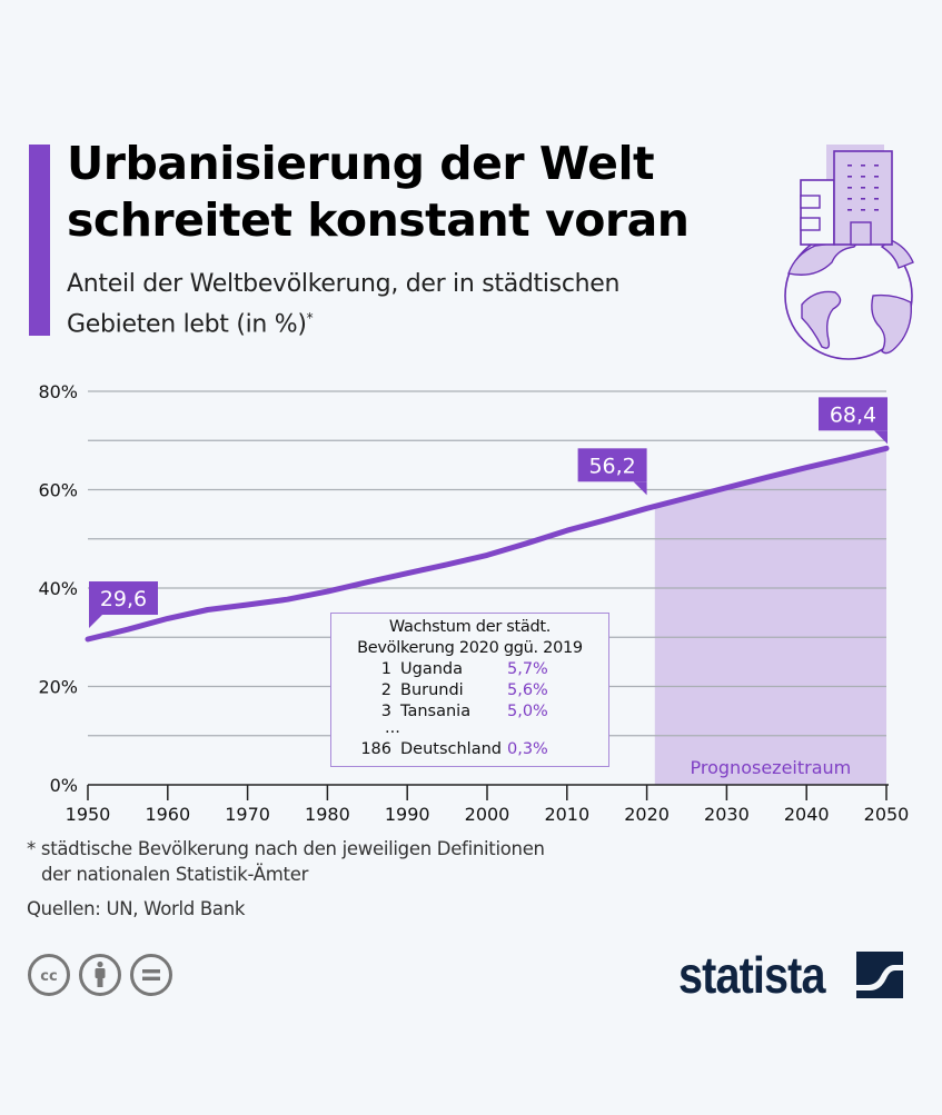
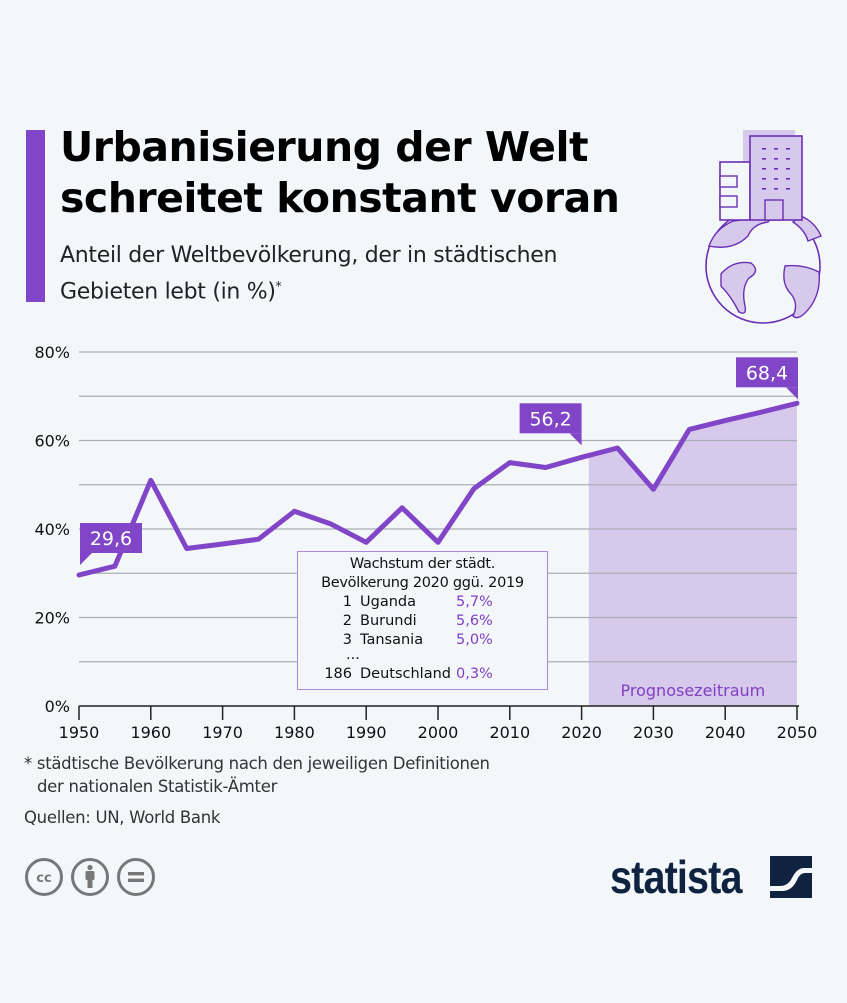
1960: 34% -> 51%
1980: 39% -> 44%
1990: 43% -> 37%
2000: 47% -> 37%
2010: 52% -> 55%
2030: 60% -> 49%
